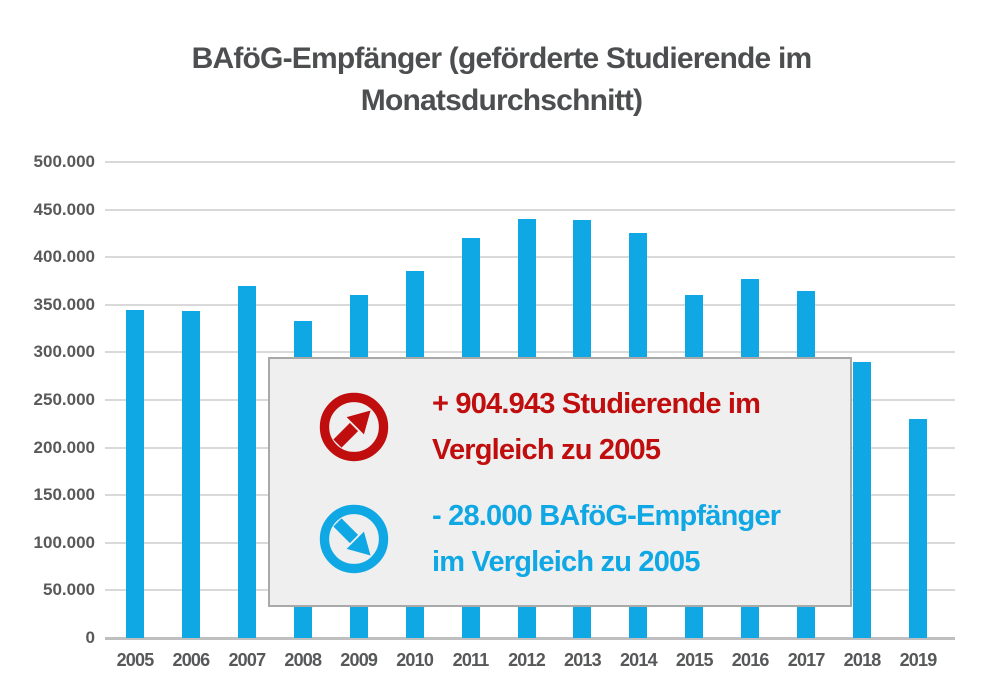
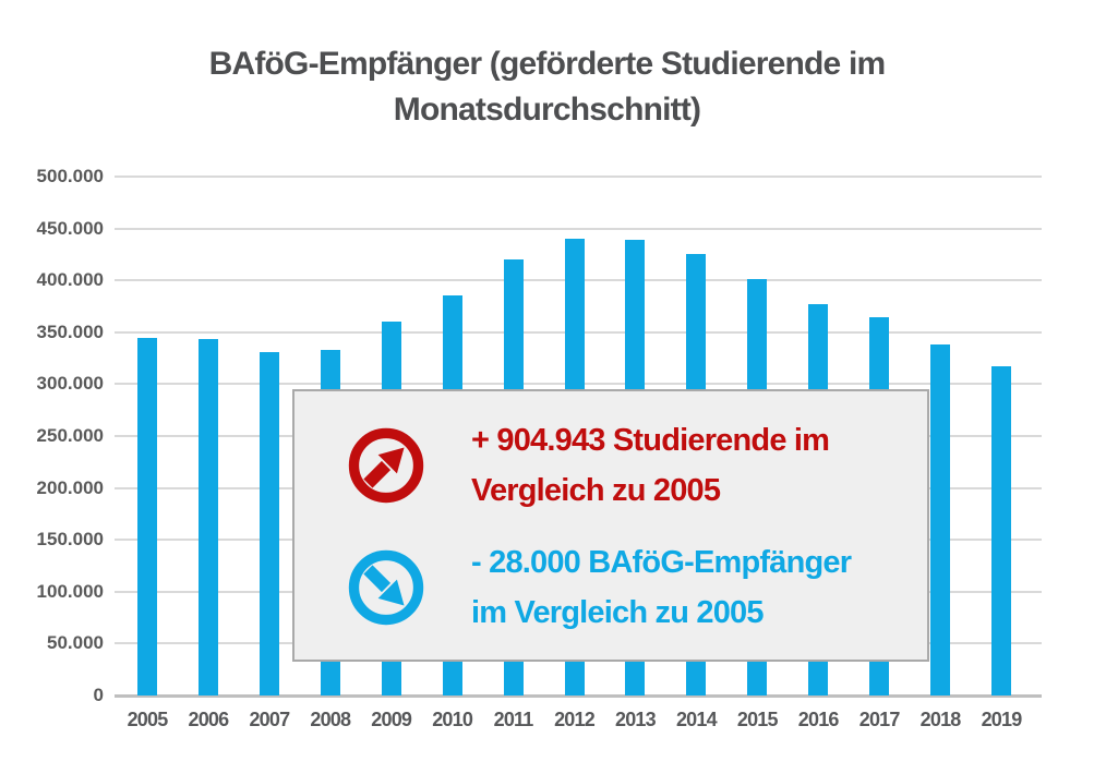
2007: 370000 -> 330000
2015: 360000 -> 400000
2018: 290000 -> 340000
2019: 230000 -> 320000
